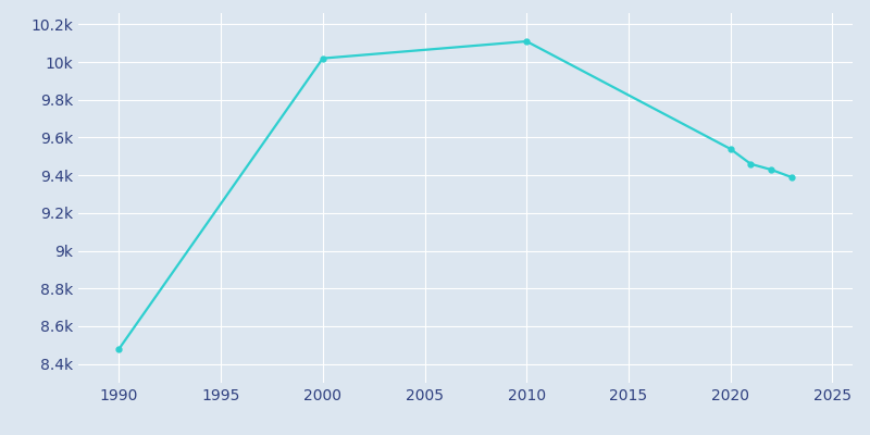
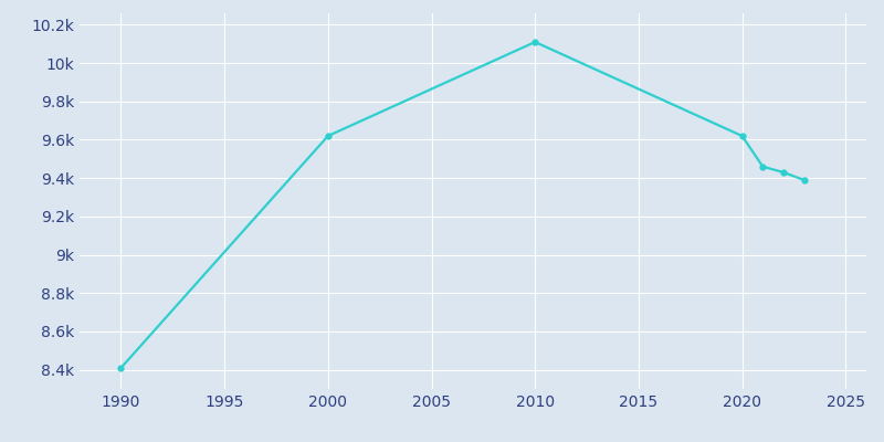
1990: 8.48k -> 8.41k
2000: 10.02k -> 9.62k
2020: 9.54k -> 9.62k
